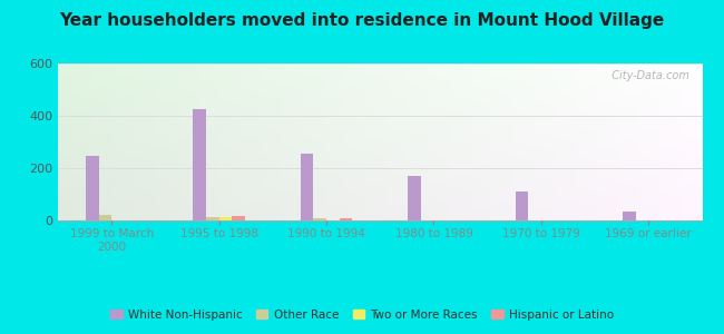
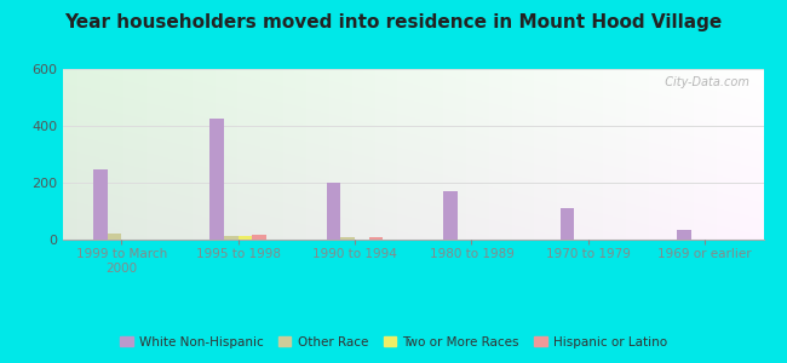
White Non-Hispanic/1990 to 1994: 255 -> 200
